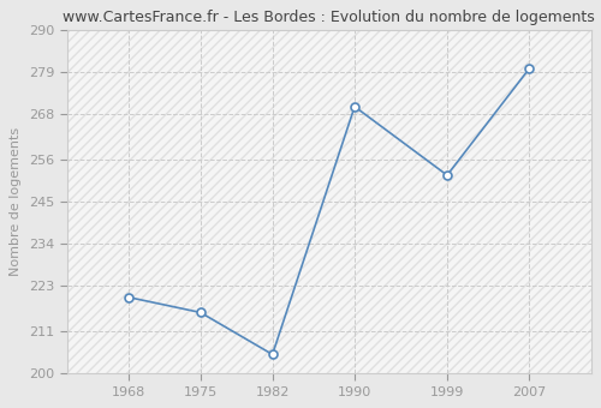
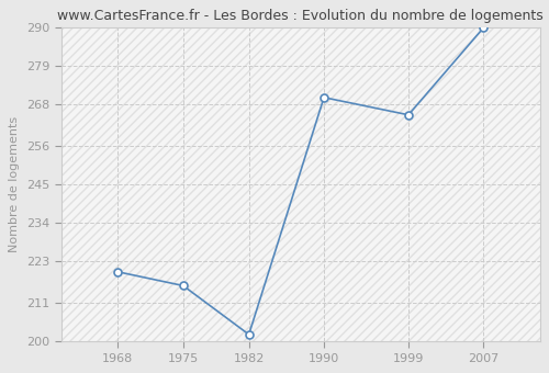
1982: 205 -> 202
1999: 252 -> 265
2007: 280 -> 290
